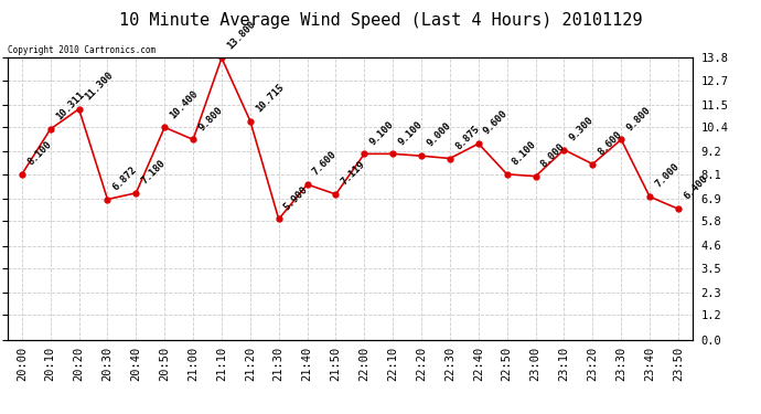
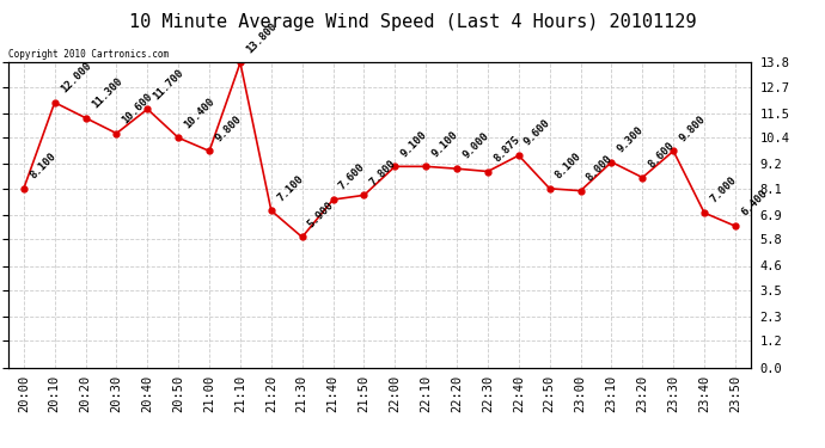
20:10: 10.311 -> 12.000
20:30: 6.872 -> 10.600
20:40: 7.180 -> 11.700
21:20: 10.715 -> 7.100
21:50: 7.119 -> 7.800
